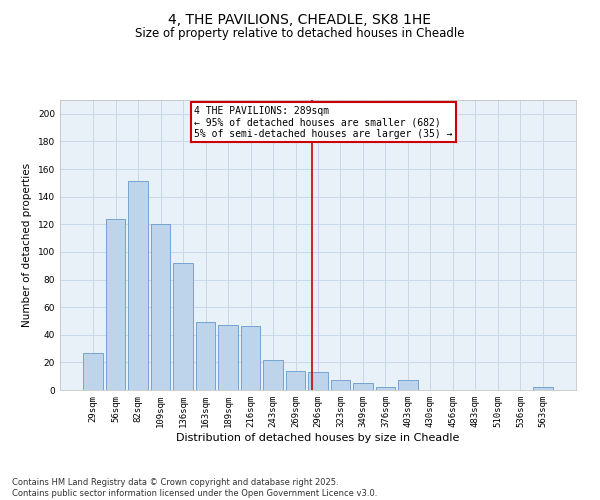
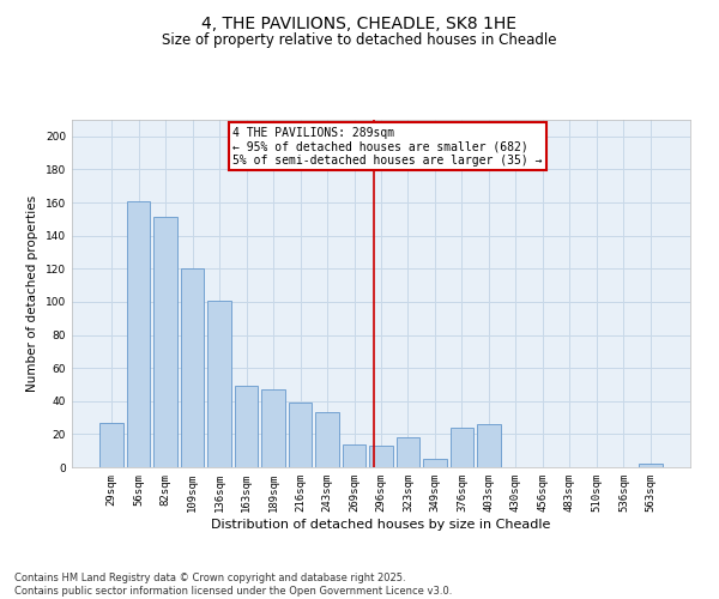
56sqm: 124 -> 161
136sqm: 92 -> 101
216sqm: 46 -> 39
243sqm: 22 -> 33
323sqm: 7 -> 18
376sqm: 2 -> 24
403sqm: 7 -> 26
